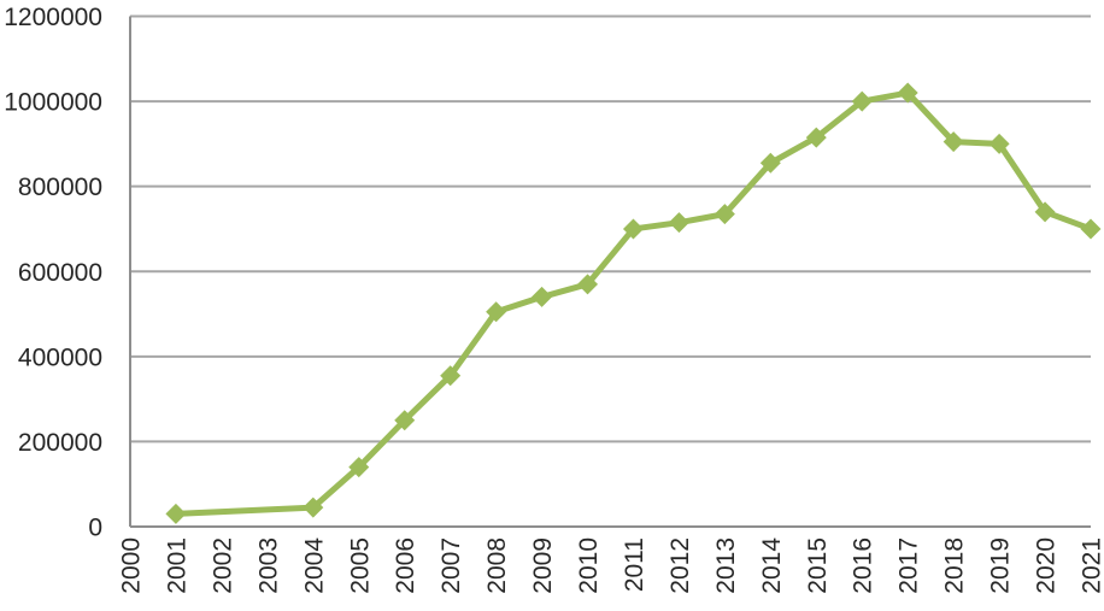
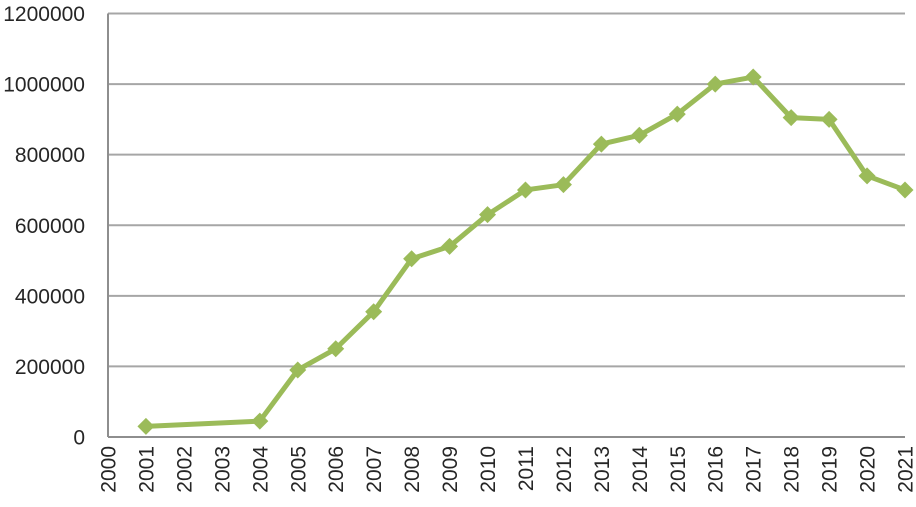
2005: 140000 -> 190000
2010: 570000 -> 630000
2013: 740000 -> 830000
